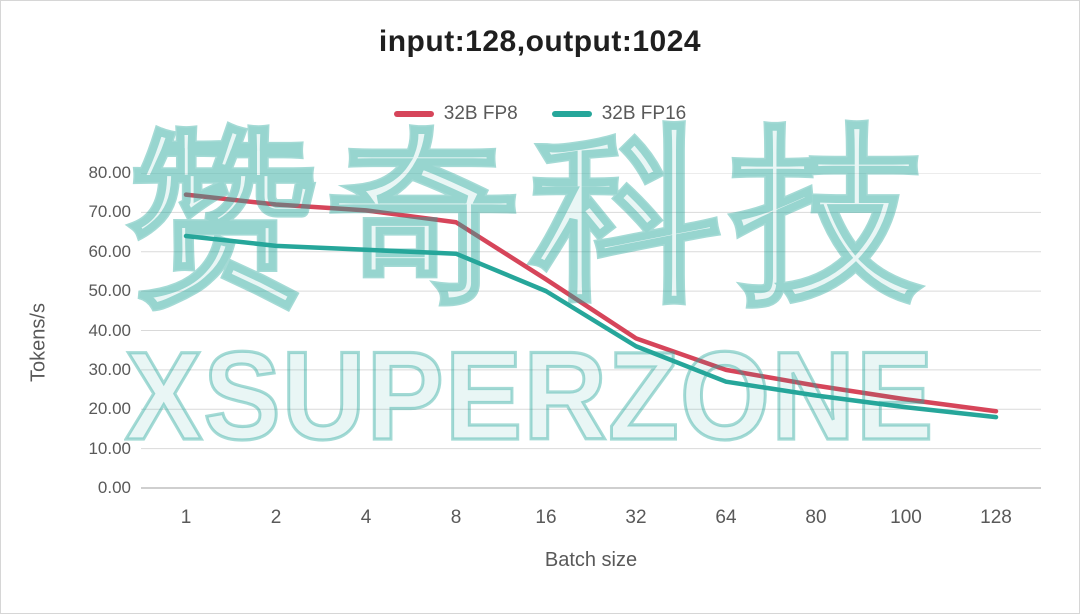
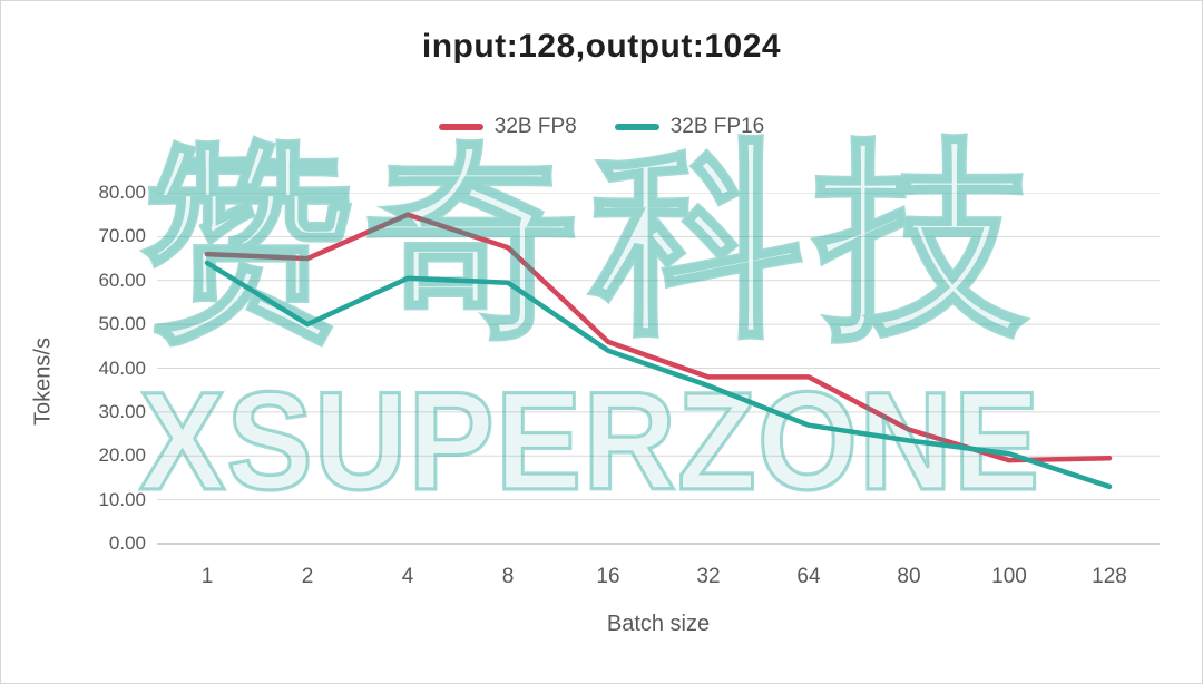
32B FP8/1: 74 -> 66
32B FP8/2: 72 -> 65
32B FP16/2: 62 -> 50
32B FP8/4: 70 -> 75
32B FP8/16: 53 -> 46
32B FP16/16: 50 -> 44
32B FP8/64: 30 -> 38
32B FP8/100: 22 -> 19
32B FP16/128: 18 -> 13
